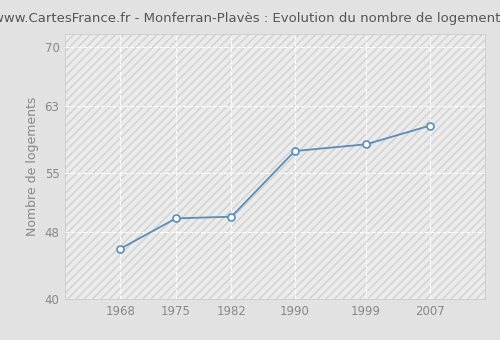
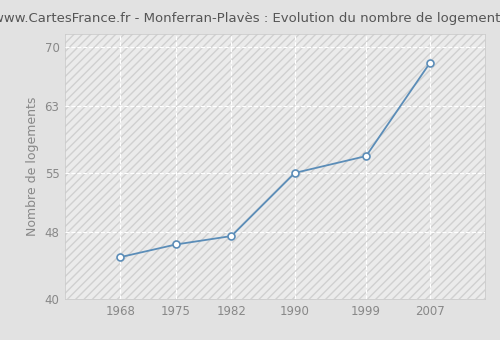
1968: 46.0 -> 45.0
1975: 49.6 -> 46.5
1982: 49.8 -> 47.5
1990: 57.6 -> 55.0
1999: 58.4 -> 57.0
2007: 60.6 -> 68.0
